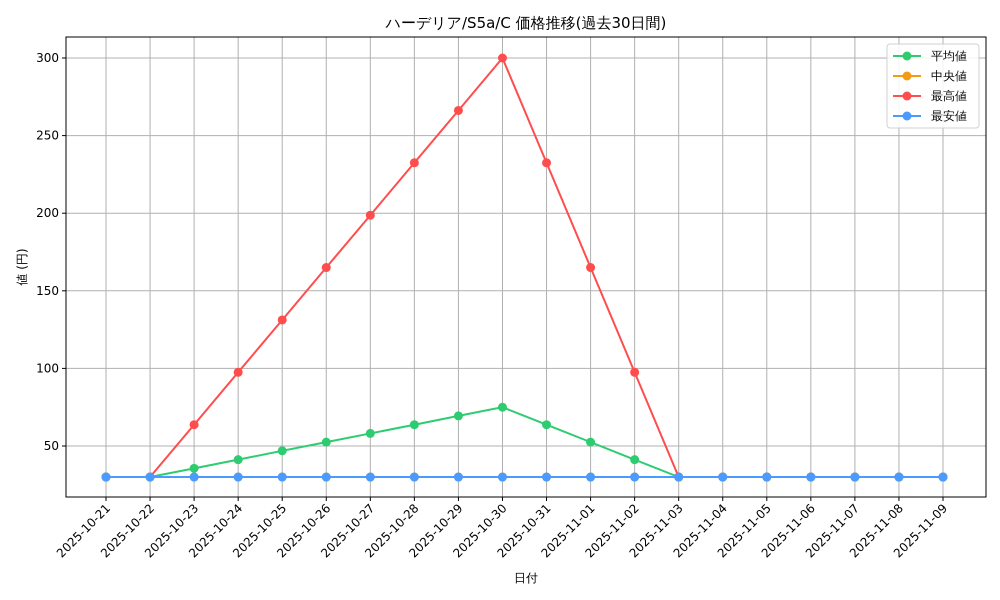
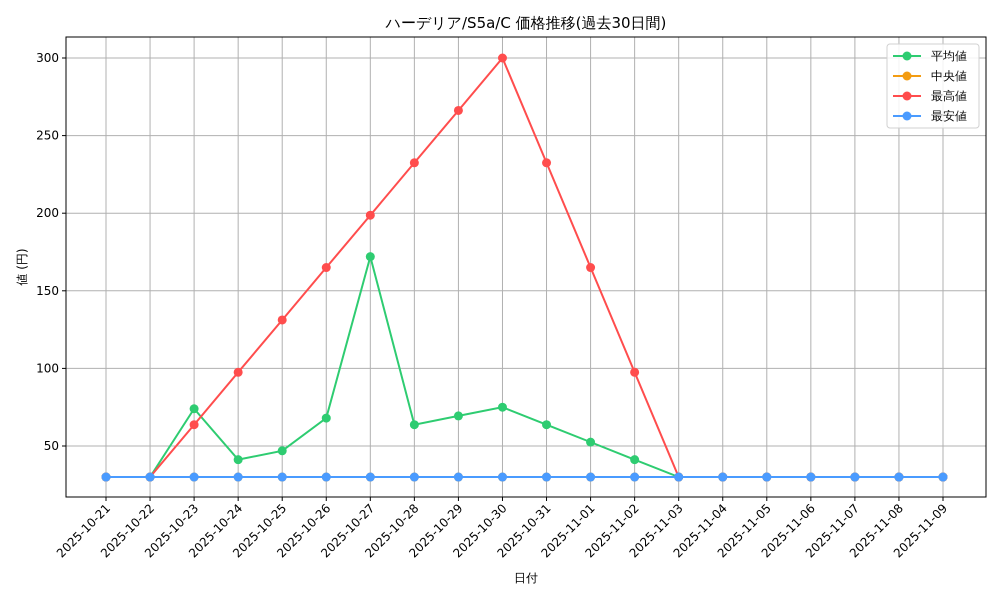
平均値/2025-10-23: 36 -> 74
平均値/2025-10-26: 52 -> 68
平均値/2025-10-27: 58 -> 172
